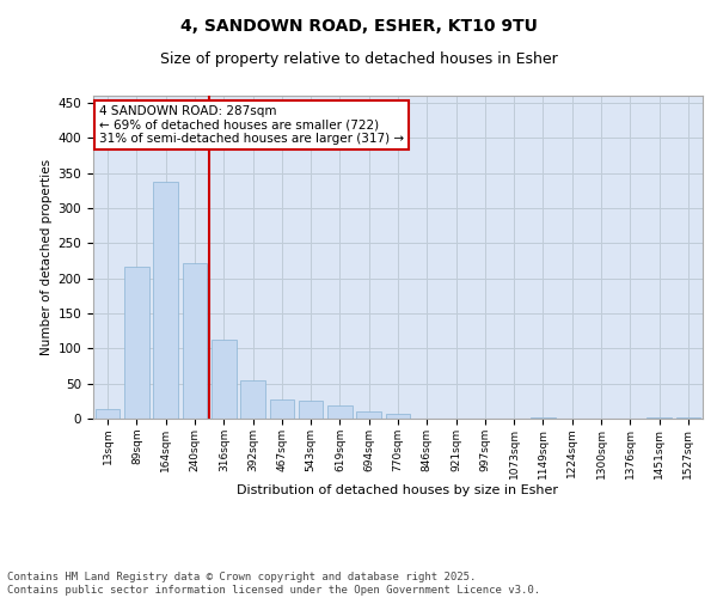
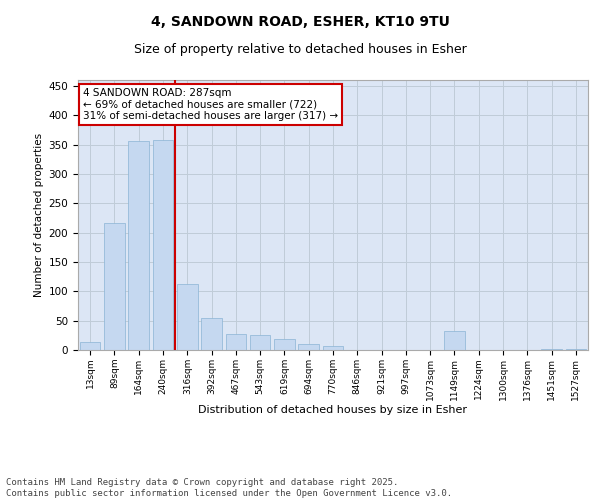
164sqm: 338 -> 356
240sqm: 222 -> 358
1149sqm: 1 -> 32
